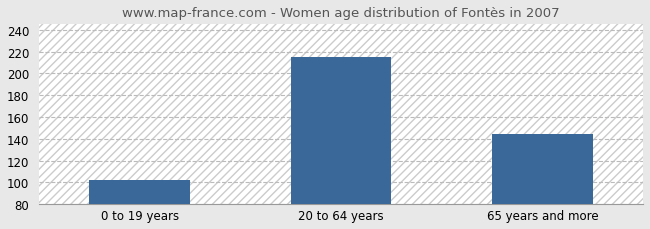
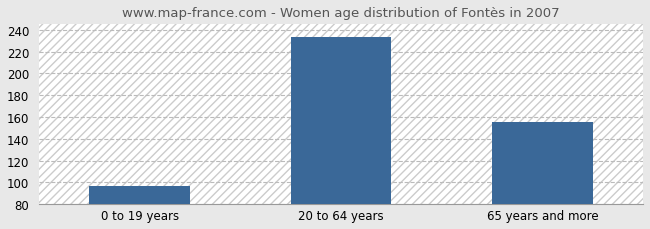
0 to 19 years: 102 -> 97
20 to 64 years: 215 -> 233
65 years and more: 144 -> 155
